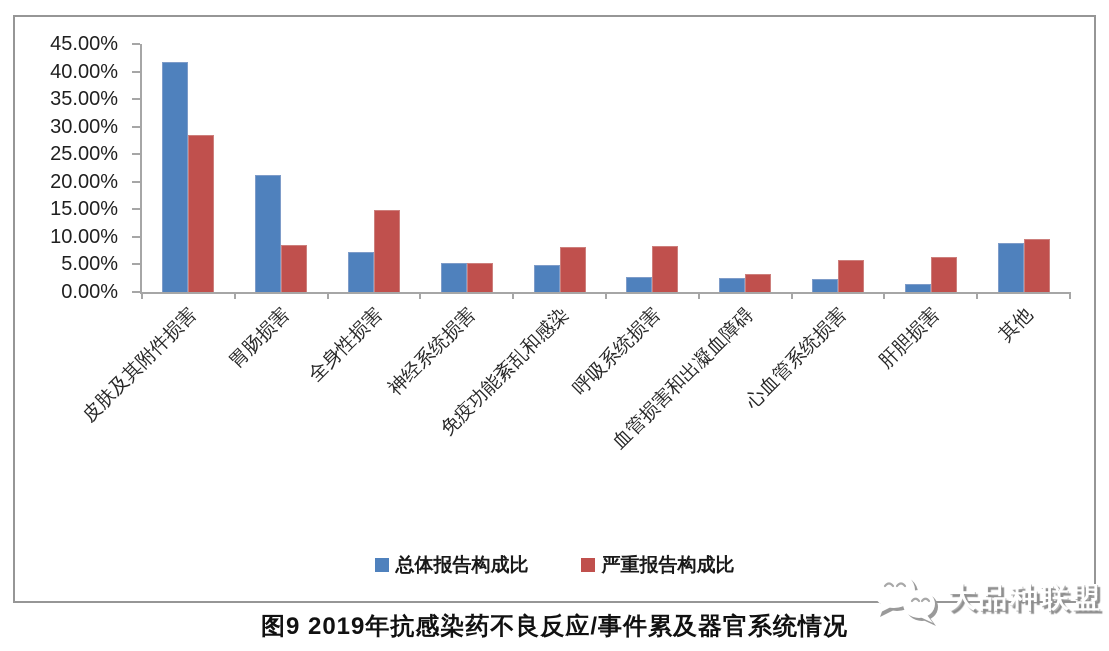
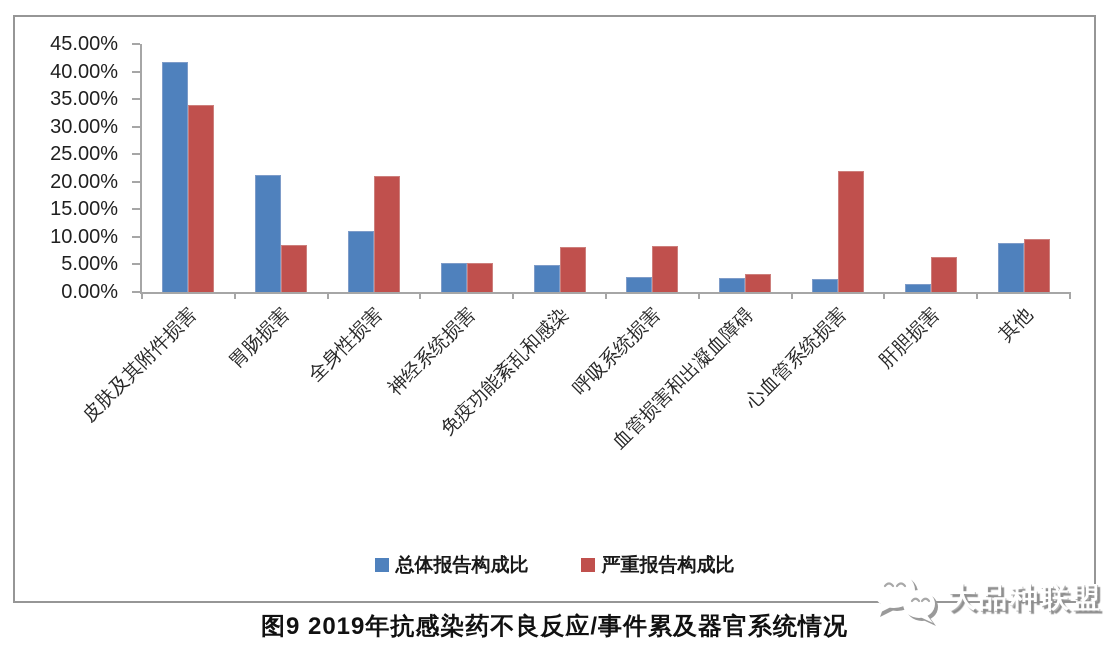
严重报告构成比/皮肤及其附件损害: 28% -> 34%
总体报告构成比/全身性损害: 7% -> 11%
严重报告构成比/全身性损害: 15% -> 21%
严重报告构成比/心血管系统损害: 6% -> 22%
